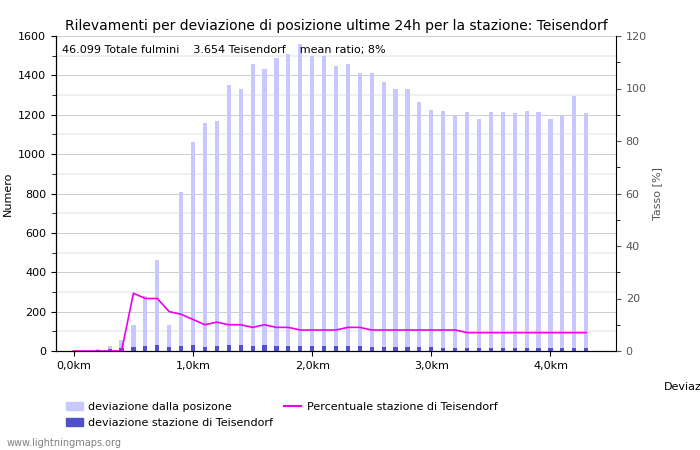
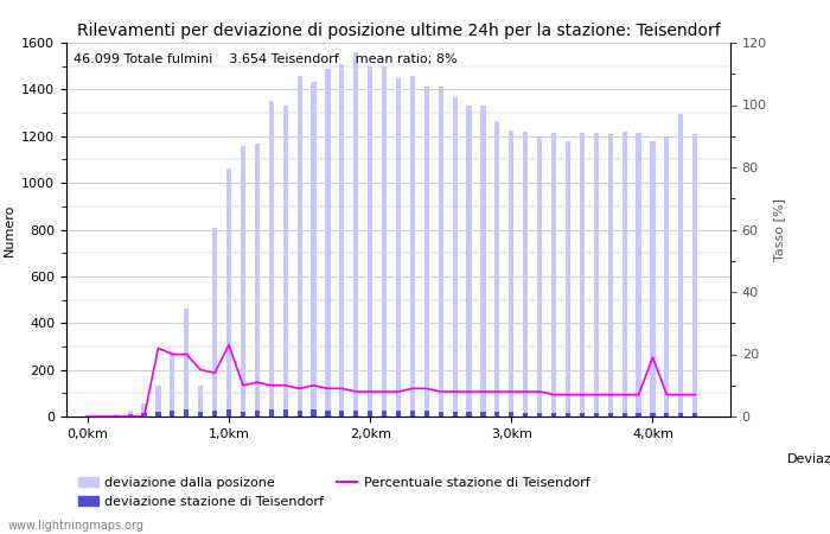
Percentuale stazione di Teisendorf/1,0km: 12 -> 23
Percentuale stazione di Teisendorf/4,0km: 7 -> 19
